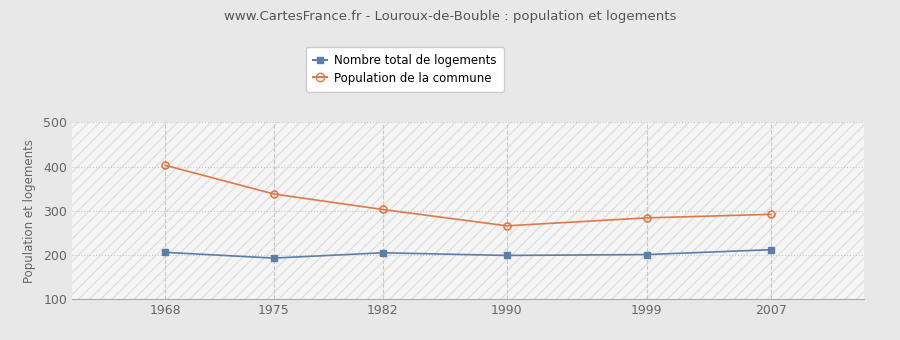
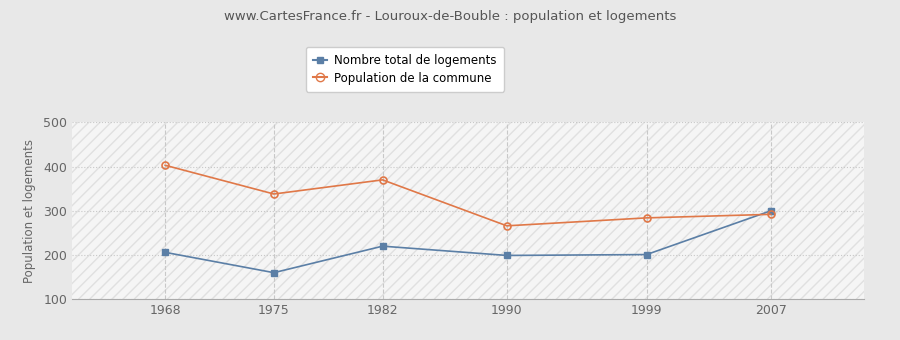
Nombre total de logements/1975: 193 -> 160
Nombre total de logements/1982: 205 -> 220
Population de la commune/1982: 303 -> 370
Nombre total de logements/2007: 212 -> 300
